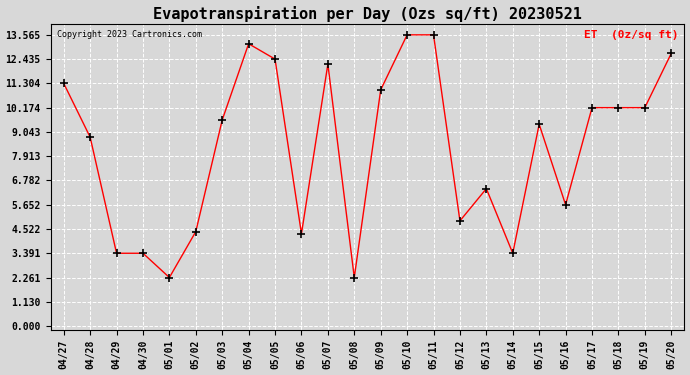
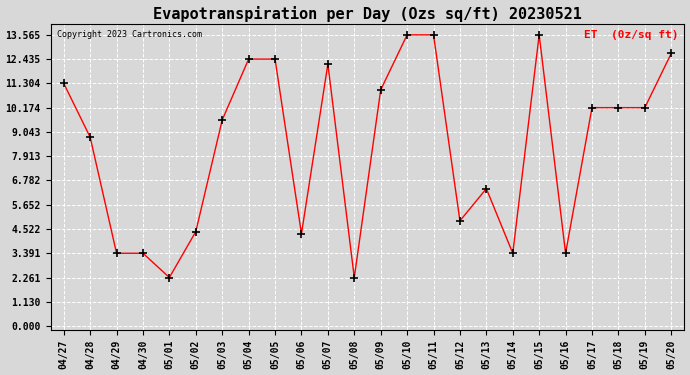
05/04: 13.15 -> 12.44
05/15: 9.40 -> 13.56
05/16: 5.65 -> 3.39
